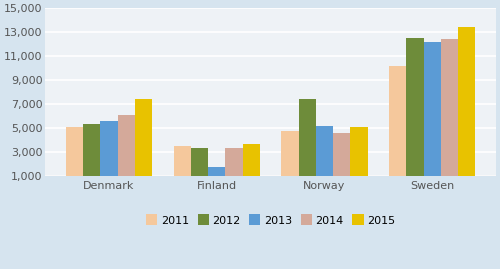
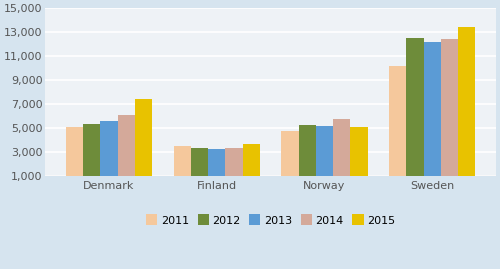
2013/Finland: 1,700 -> 3,200
2012/Norway: 7,400 -> 5,200
2014/Norway: 4,600 -> 5,800
